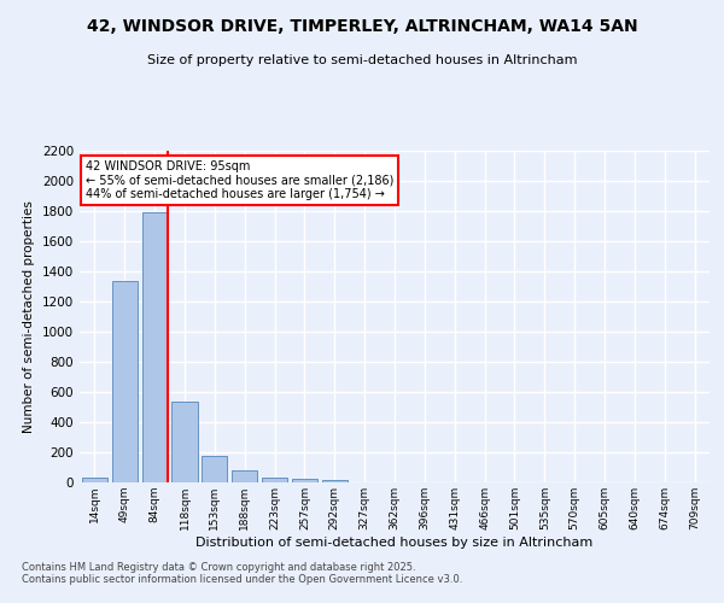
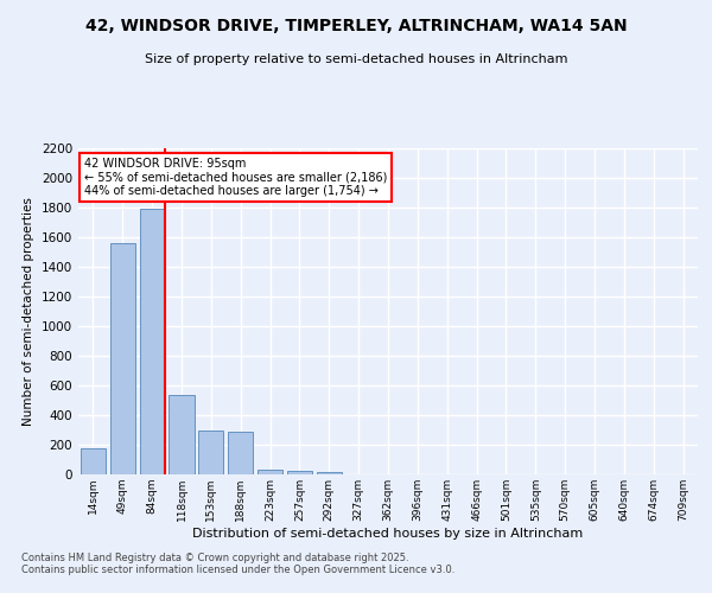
14sqm: 30 -> 180
49sqm: 1340 -> 1560
153sqm: 180 -> 300
188sqm: 80 -> 290
